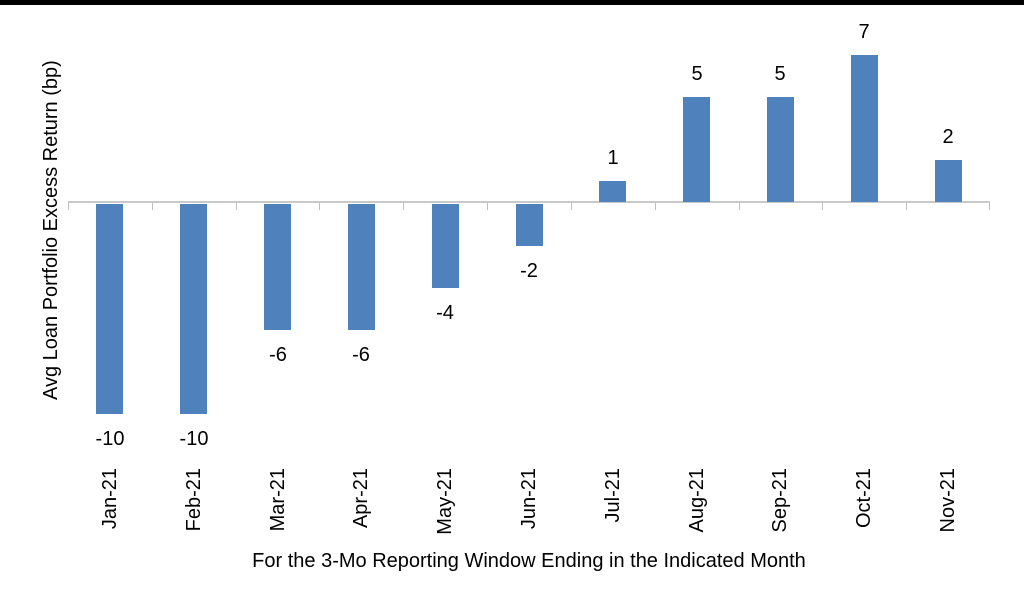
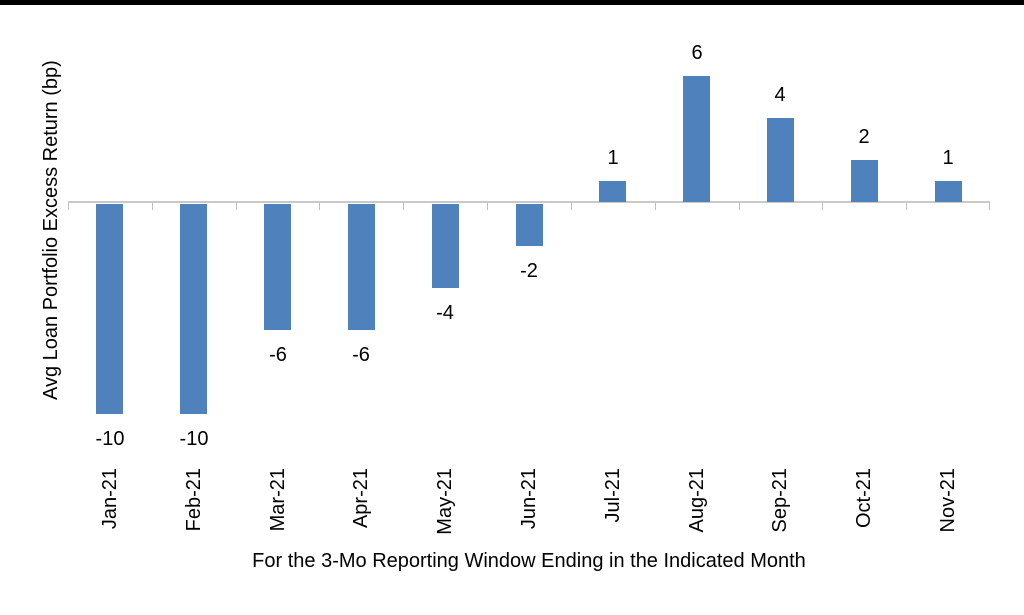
Aug-21: 5 -> 6
Sep-21: 5 -> 4
Oct-21: 7 -> 2
Nov-21: 2 -> 1
